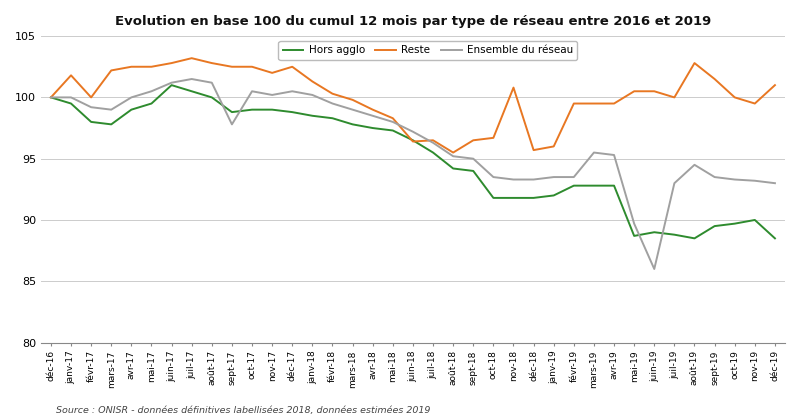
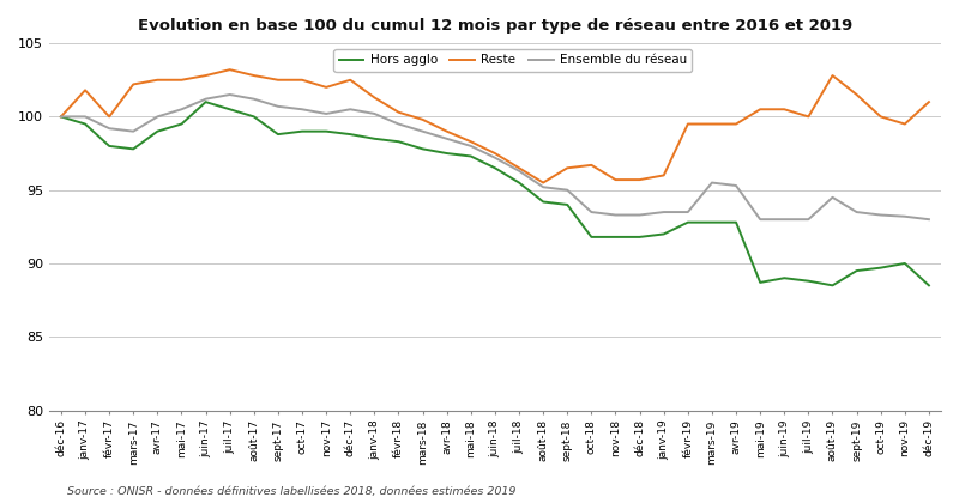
Ensemble du réseau/sept-17: 97.8 -> 100.7
Reste/juin-18: 96.4 -> 97.5
Reste/nov-18: 100.8 -> 95.7
Ensemble du réseau/mai-19: 89.7 -> 93.0
Ensemble du réseau/juin-19: 86.0 -> 93.0
